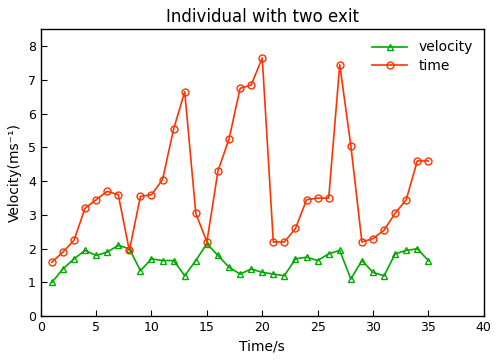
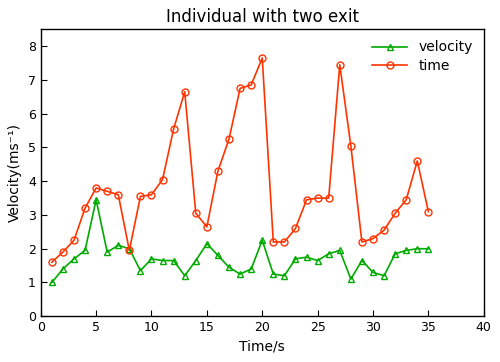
velocity/5: 1.80 -> 3.45
time/5: 3.45 -> 3.80
time/15: 2.20 -> 2.65
velocity/20: 1.30 -> 2.25
velocity/35: 1.65 -> 2.00
time/35: 4.60 -> 3.10
